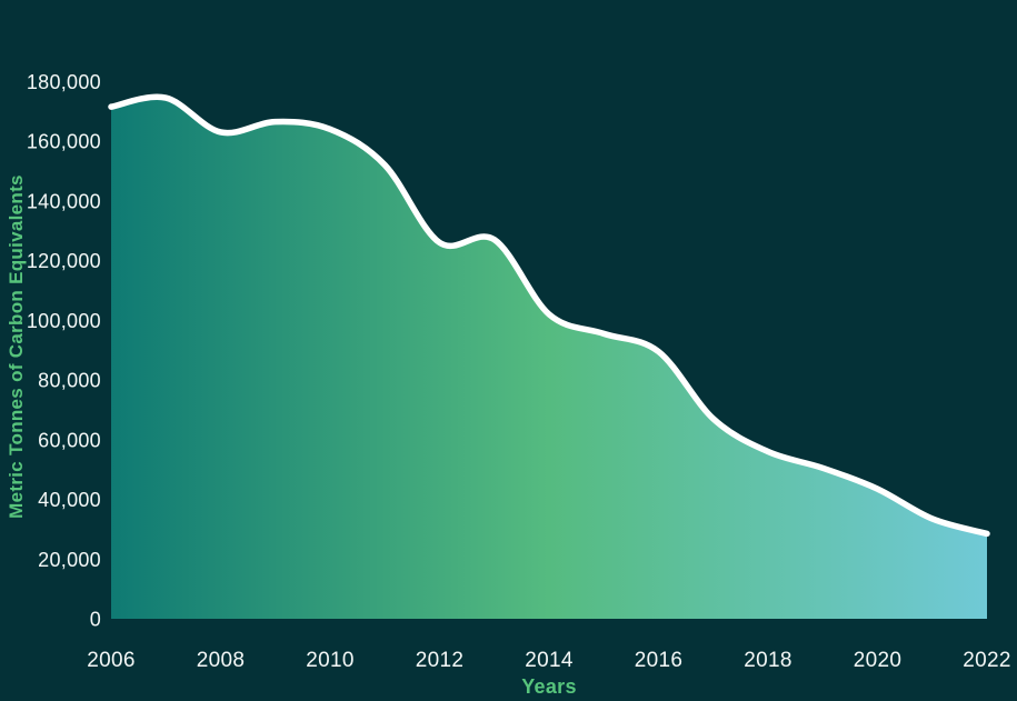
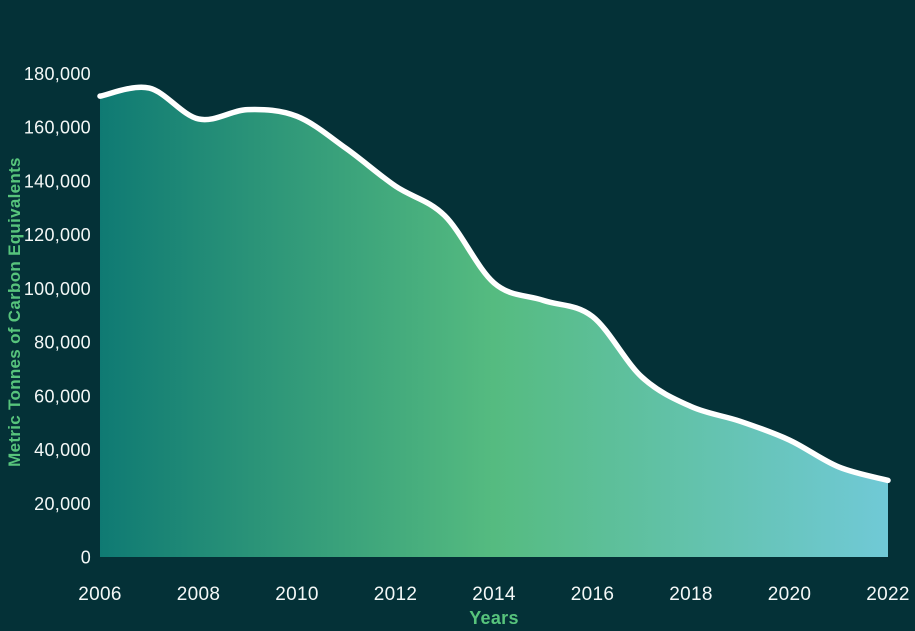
2012: 126000 -> 138000
